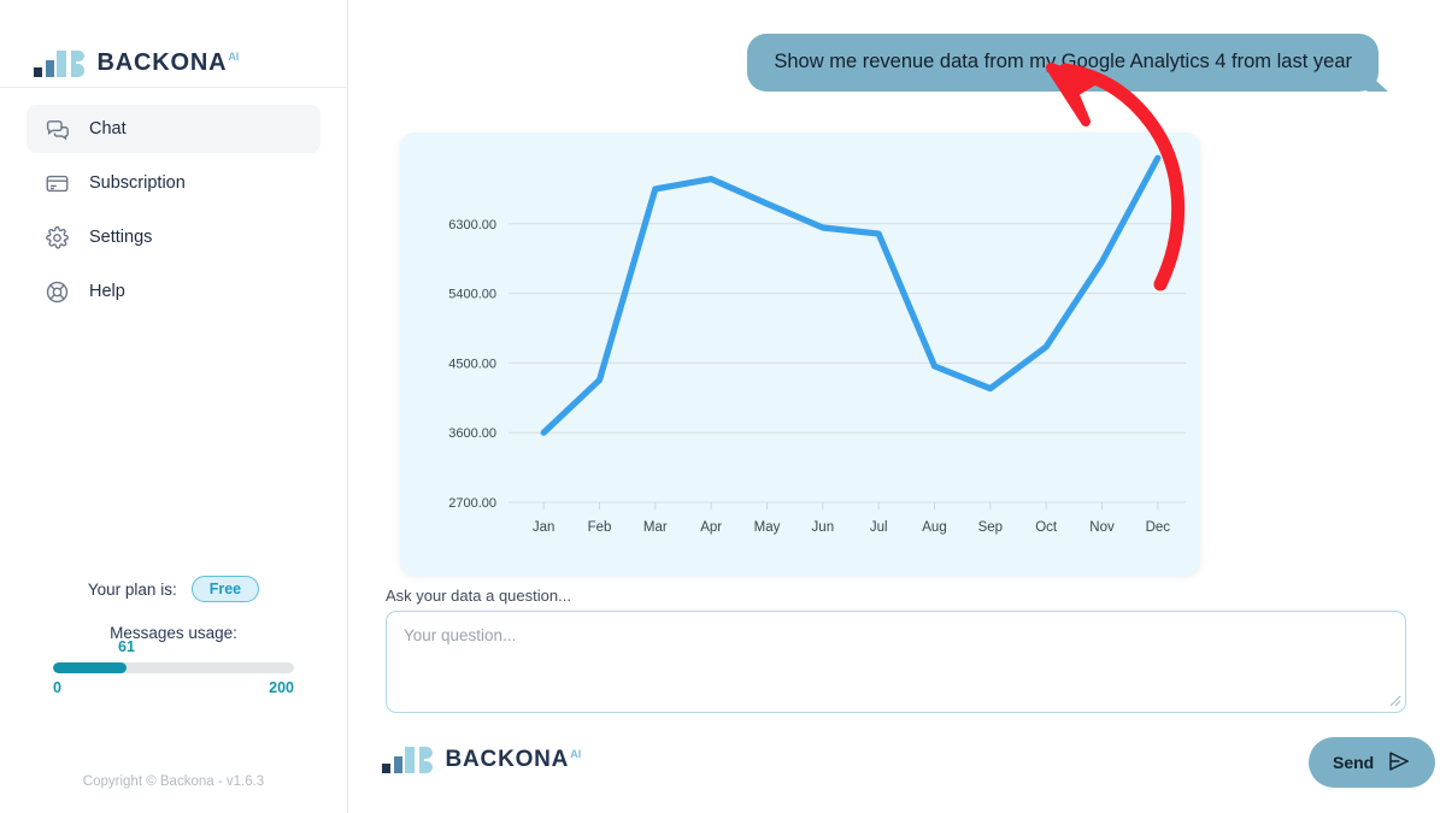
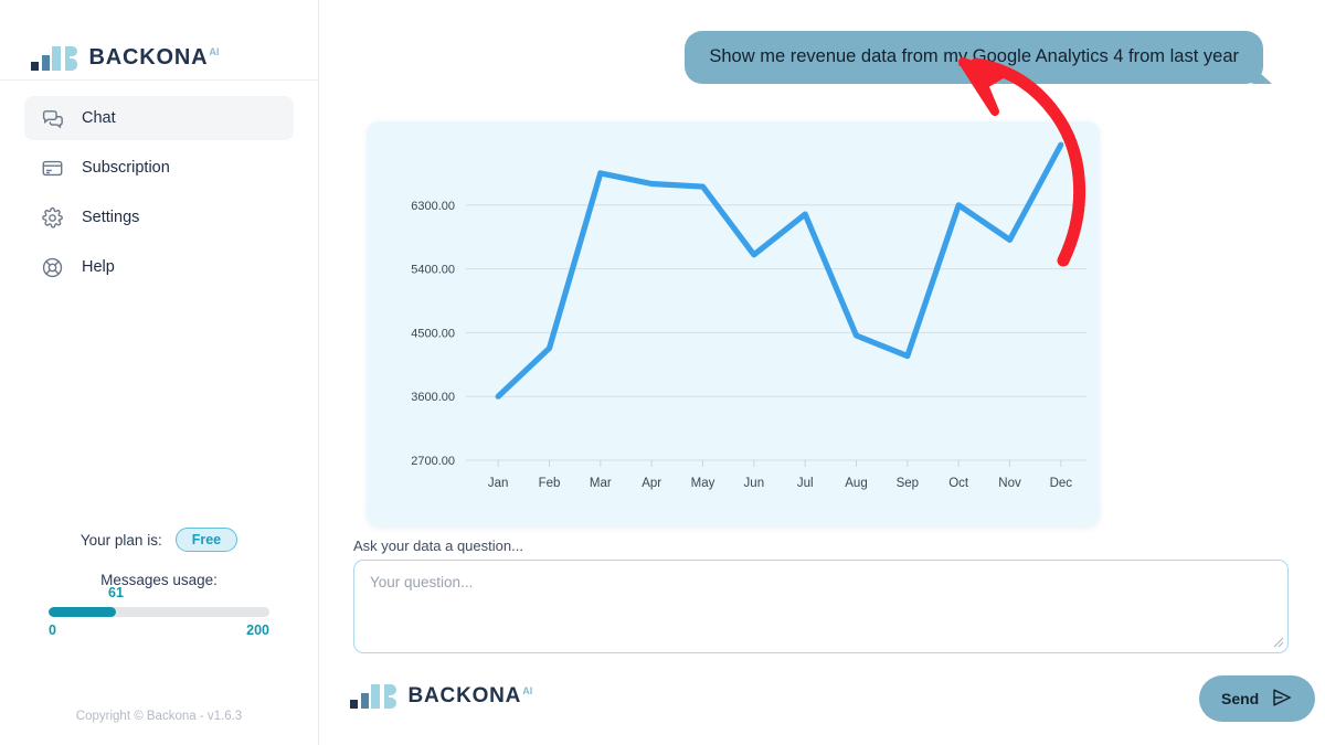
Apr: 6900 -> 6600
Jun: 6200 -> 5600
Oct: 4700 -> 6300
